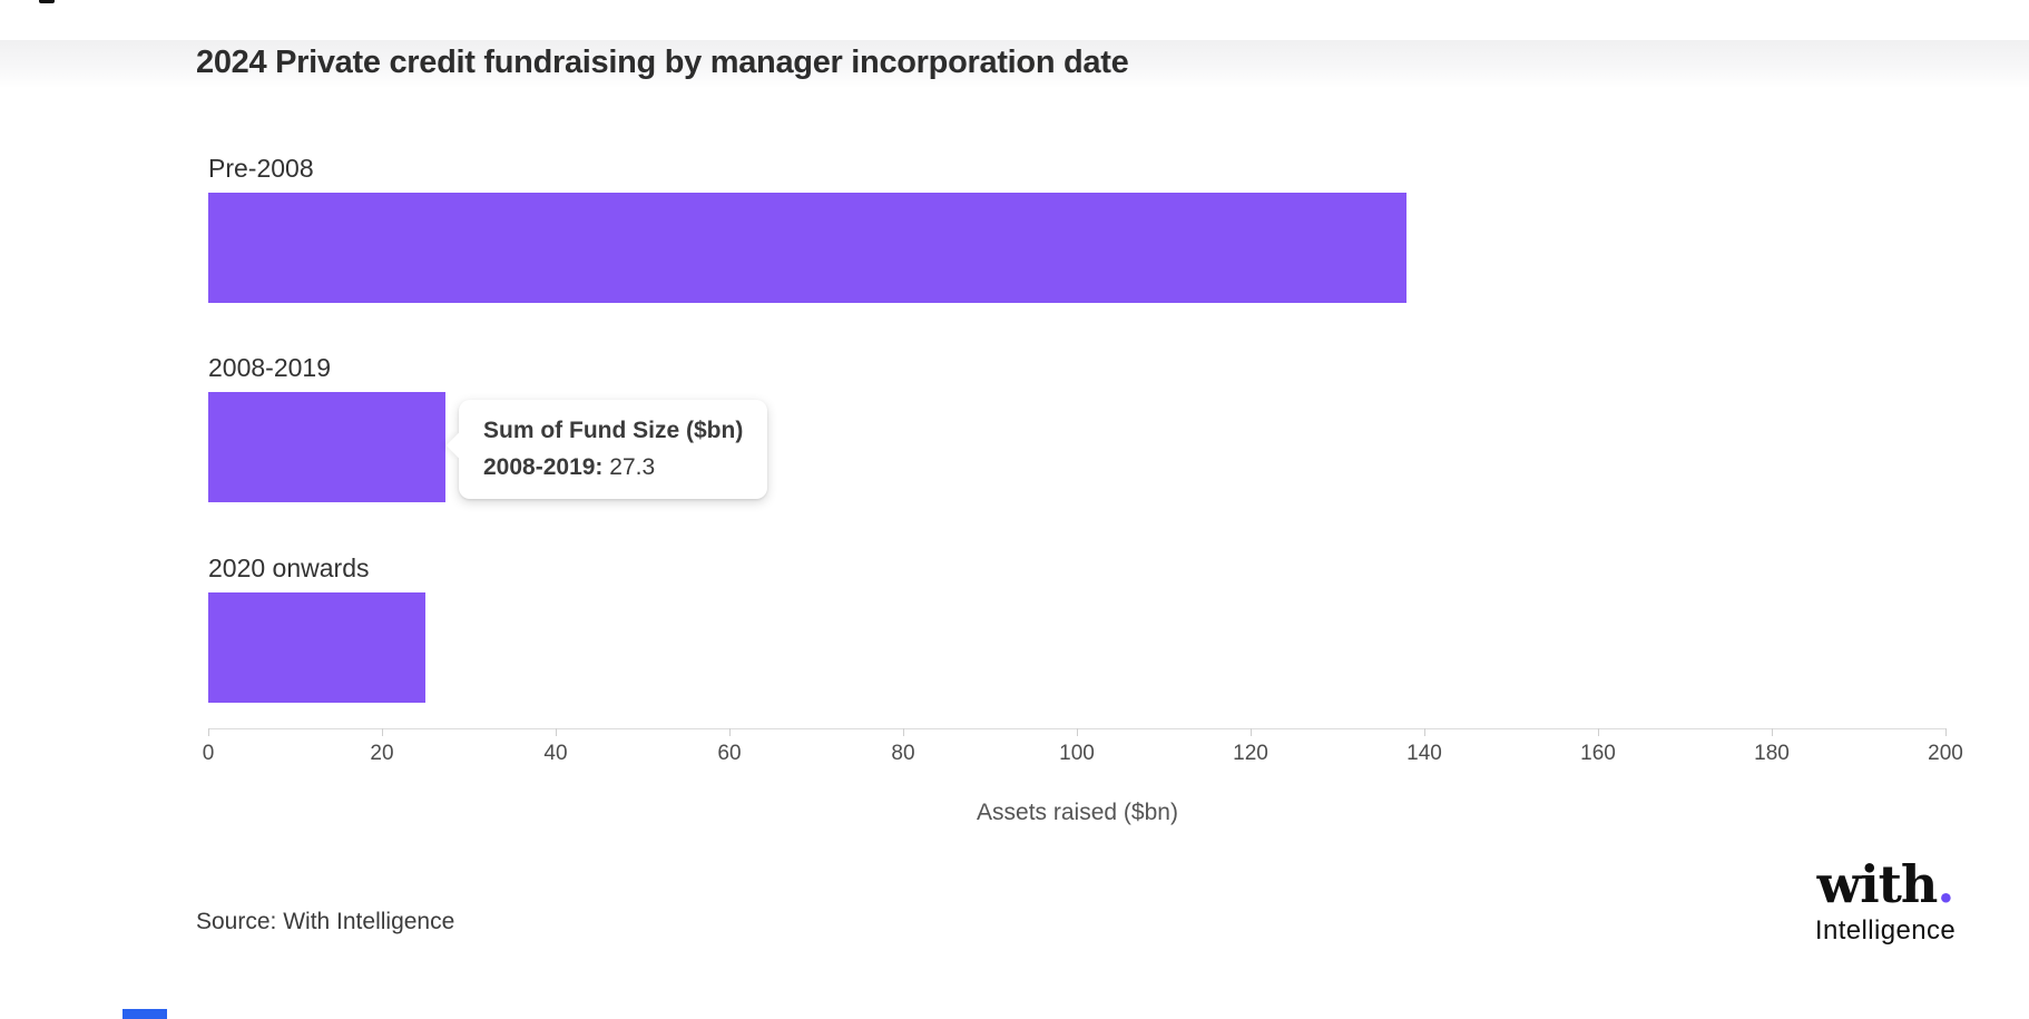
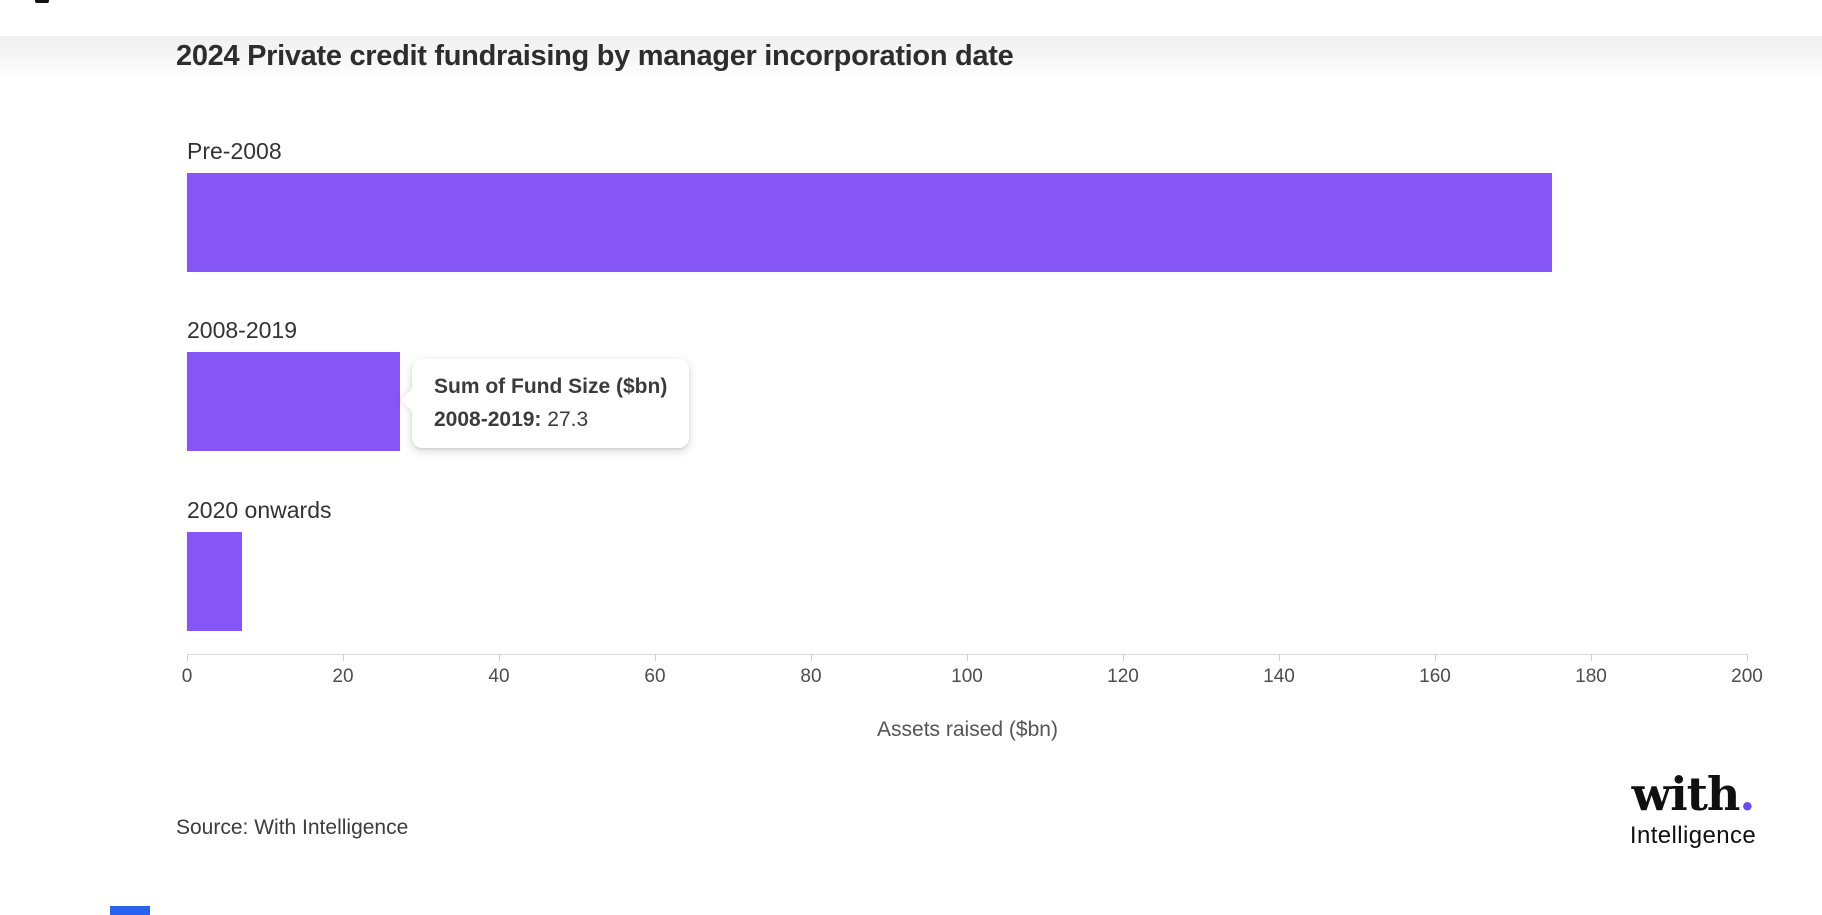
Pre-2008: 138 -> 175
2020 onwards: 25 -> 7
